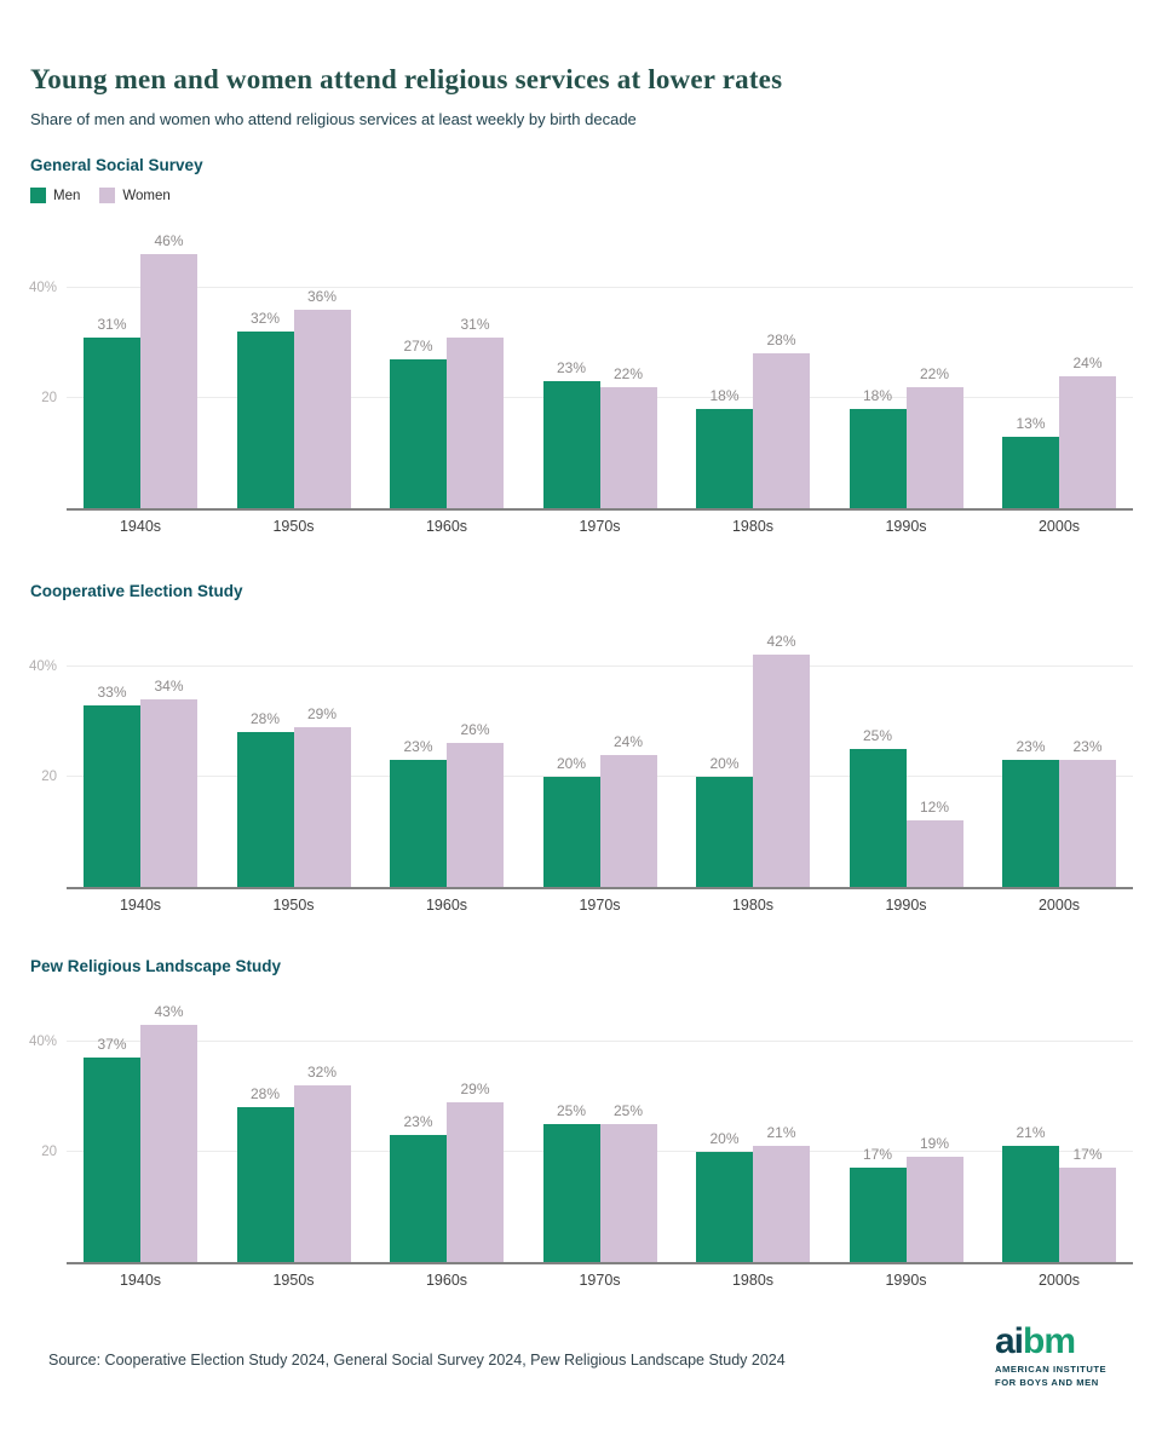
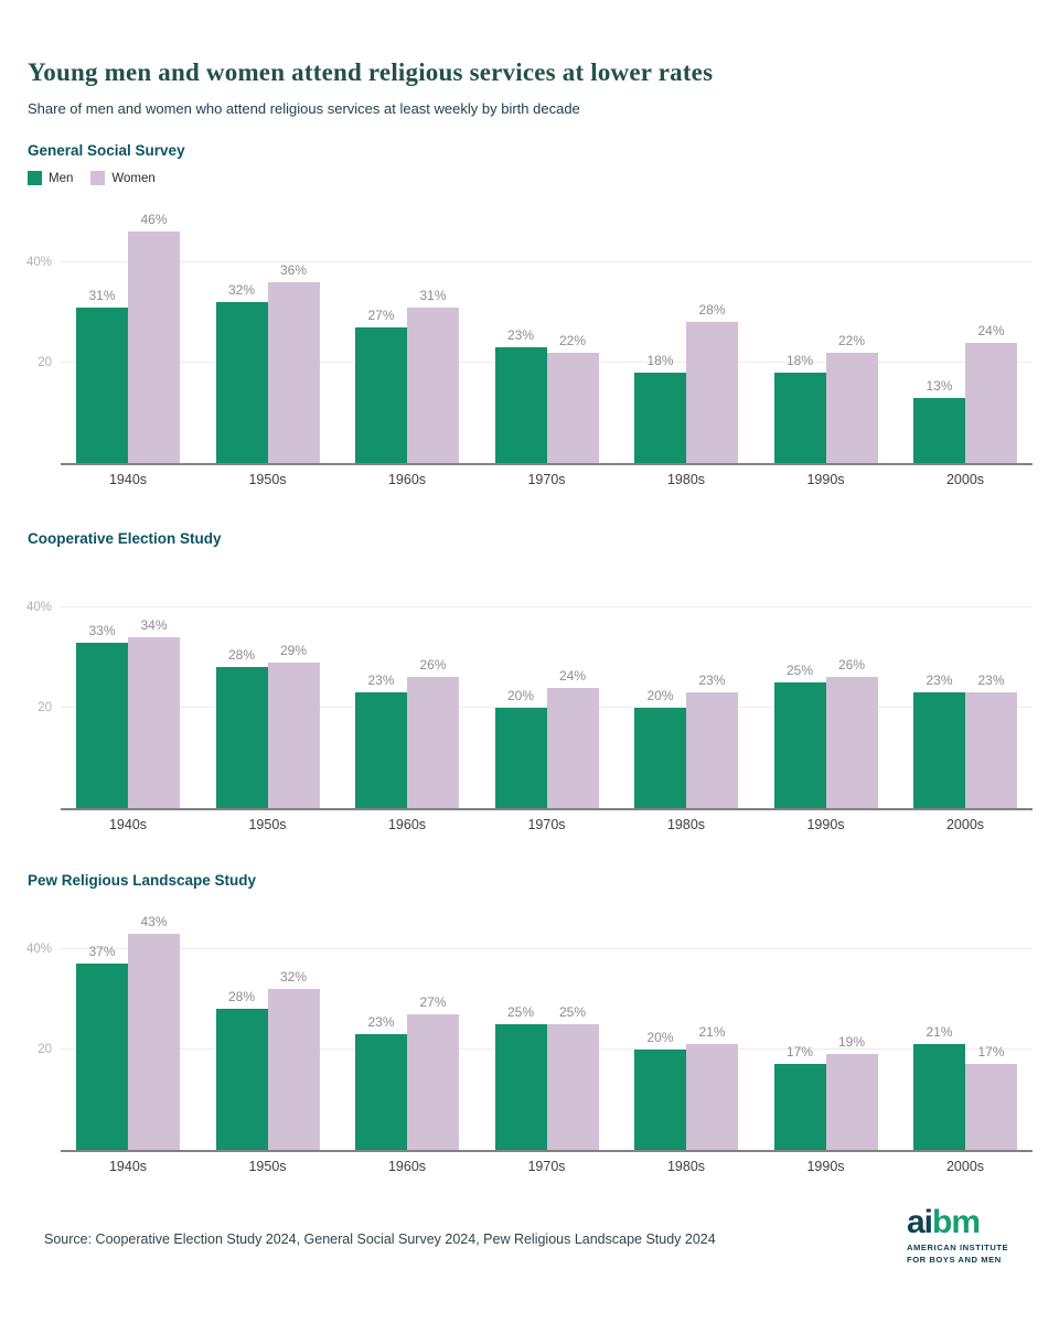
Cooperative Election Study/Women/1980s: 42% -> 23%
Cooperative Election Study/Women/1990s: 12% -> 26%
Pew Religious Landscape Study/Women/1960s: 29% -> 27%
